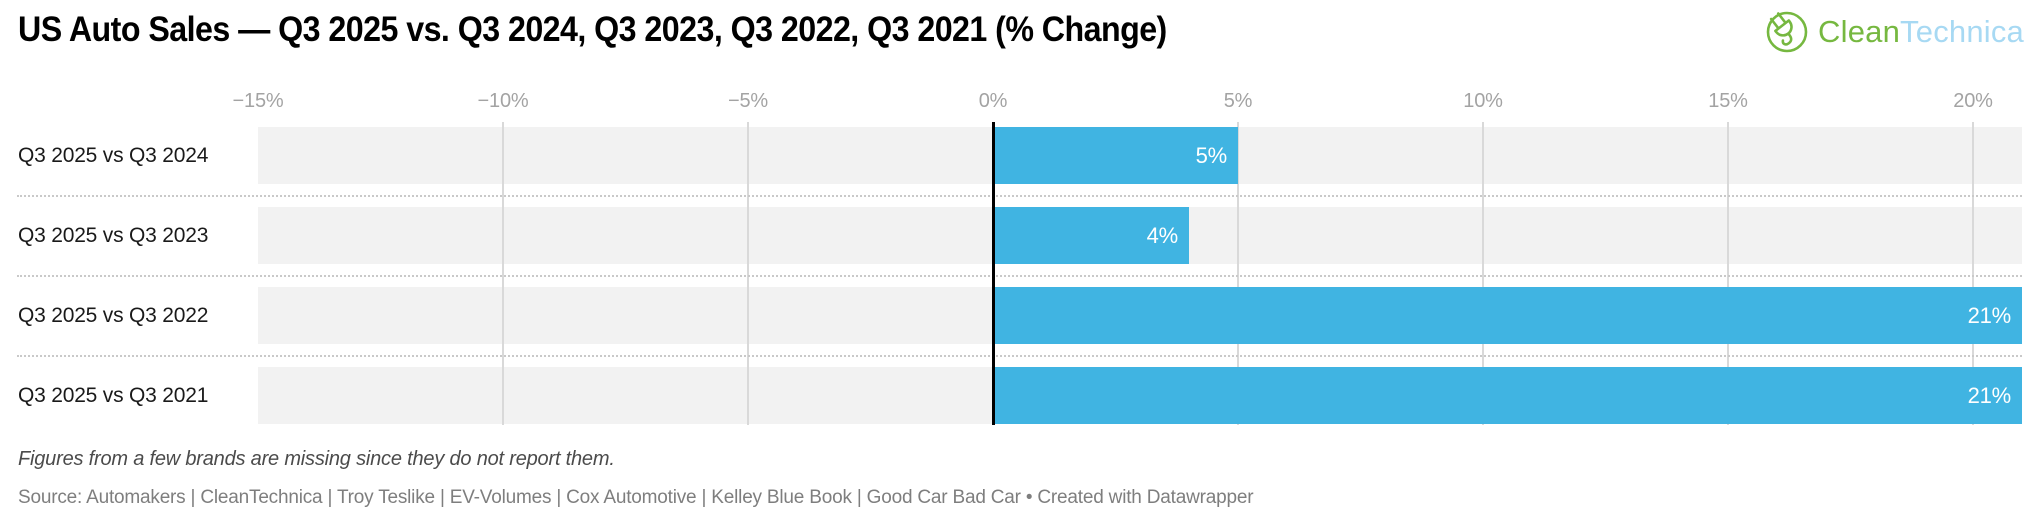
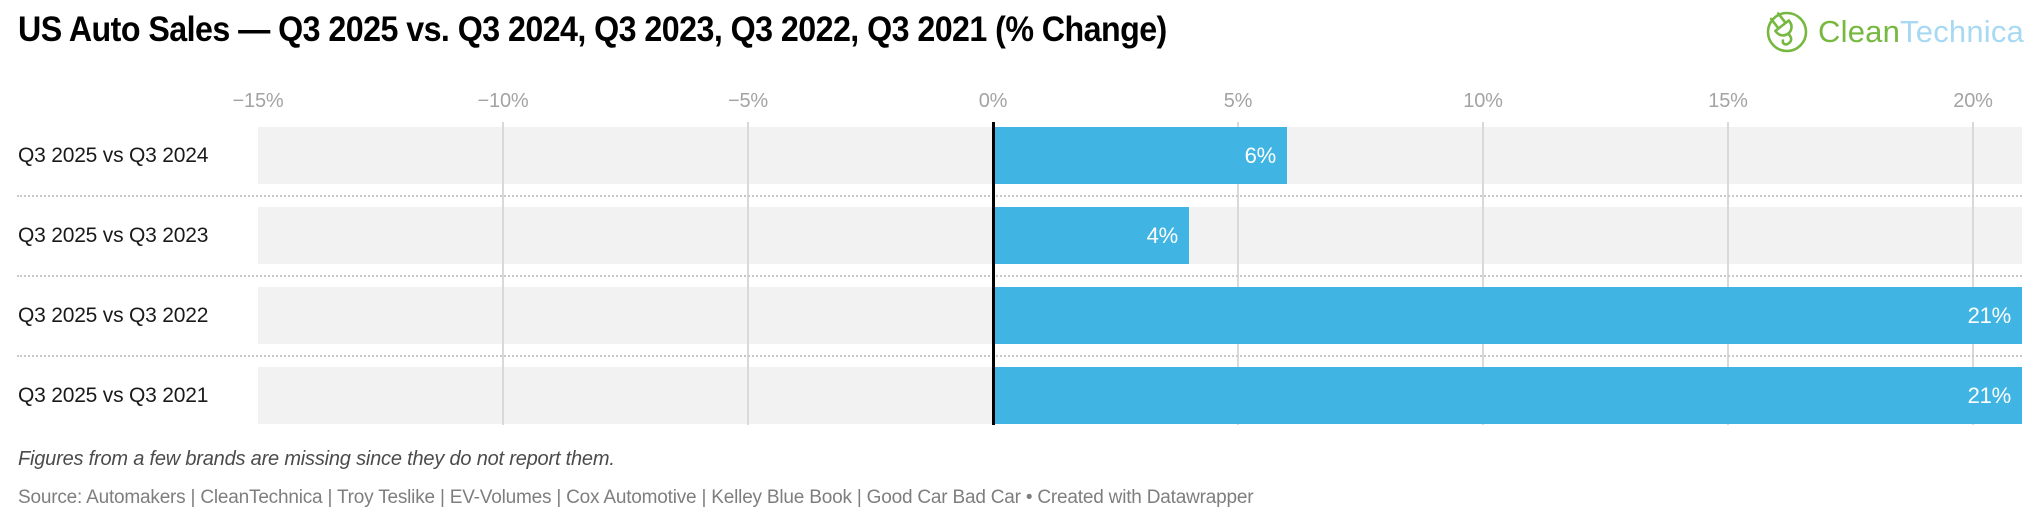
Q3 2025 vs Q3 2024: 5% -> 6%
